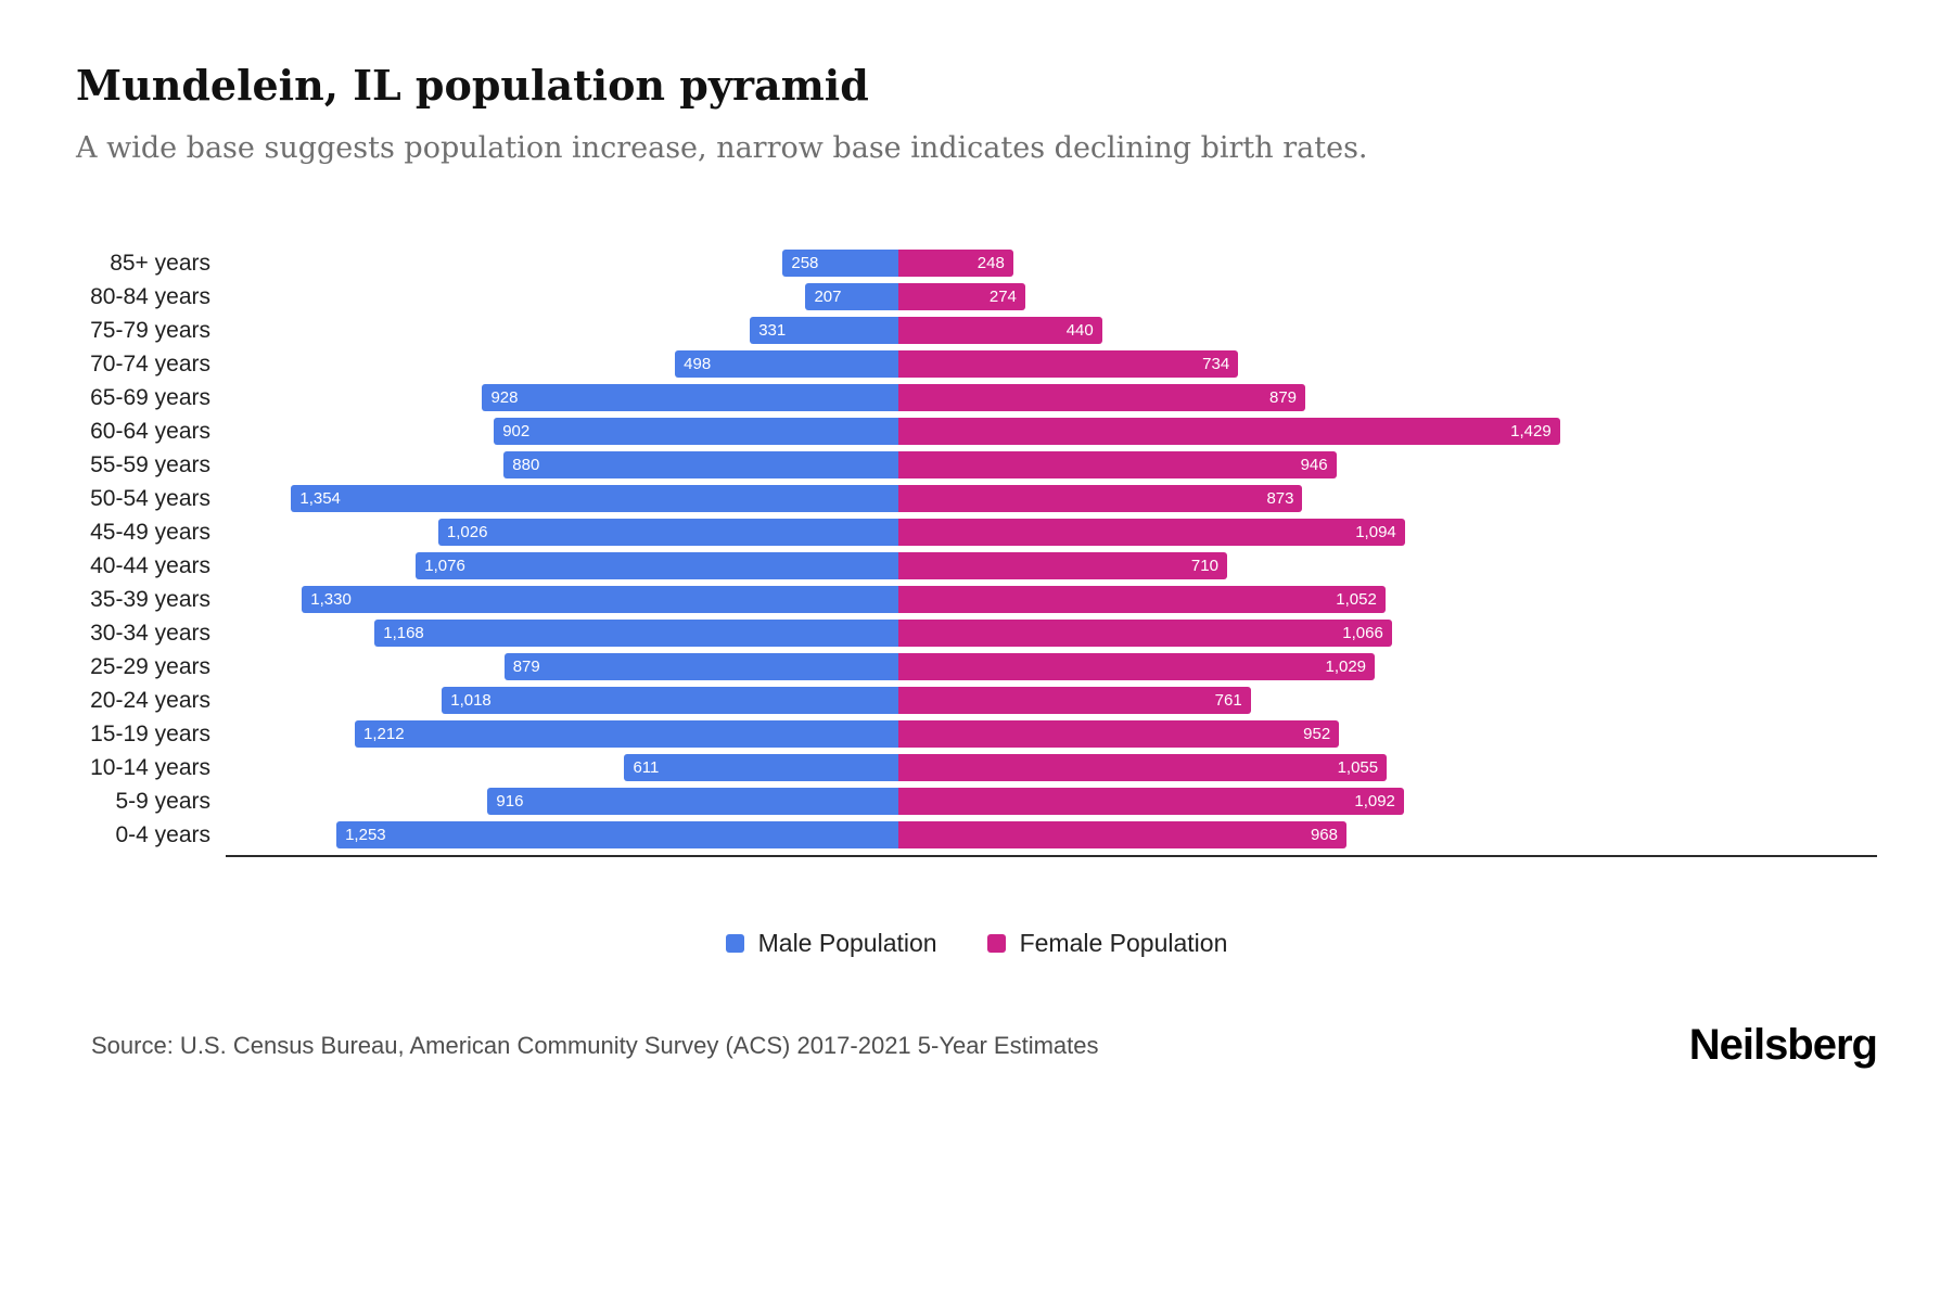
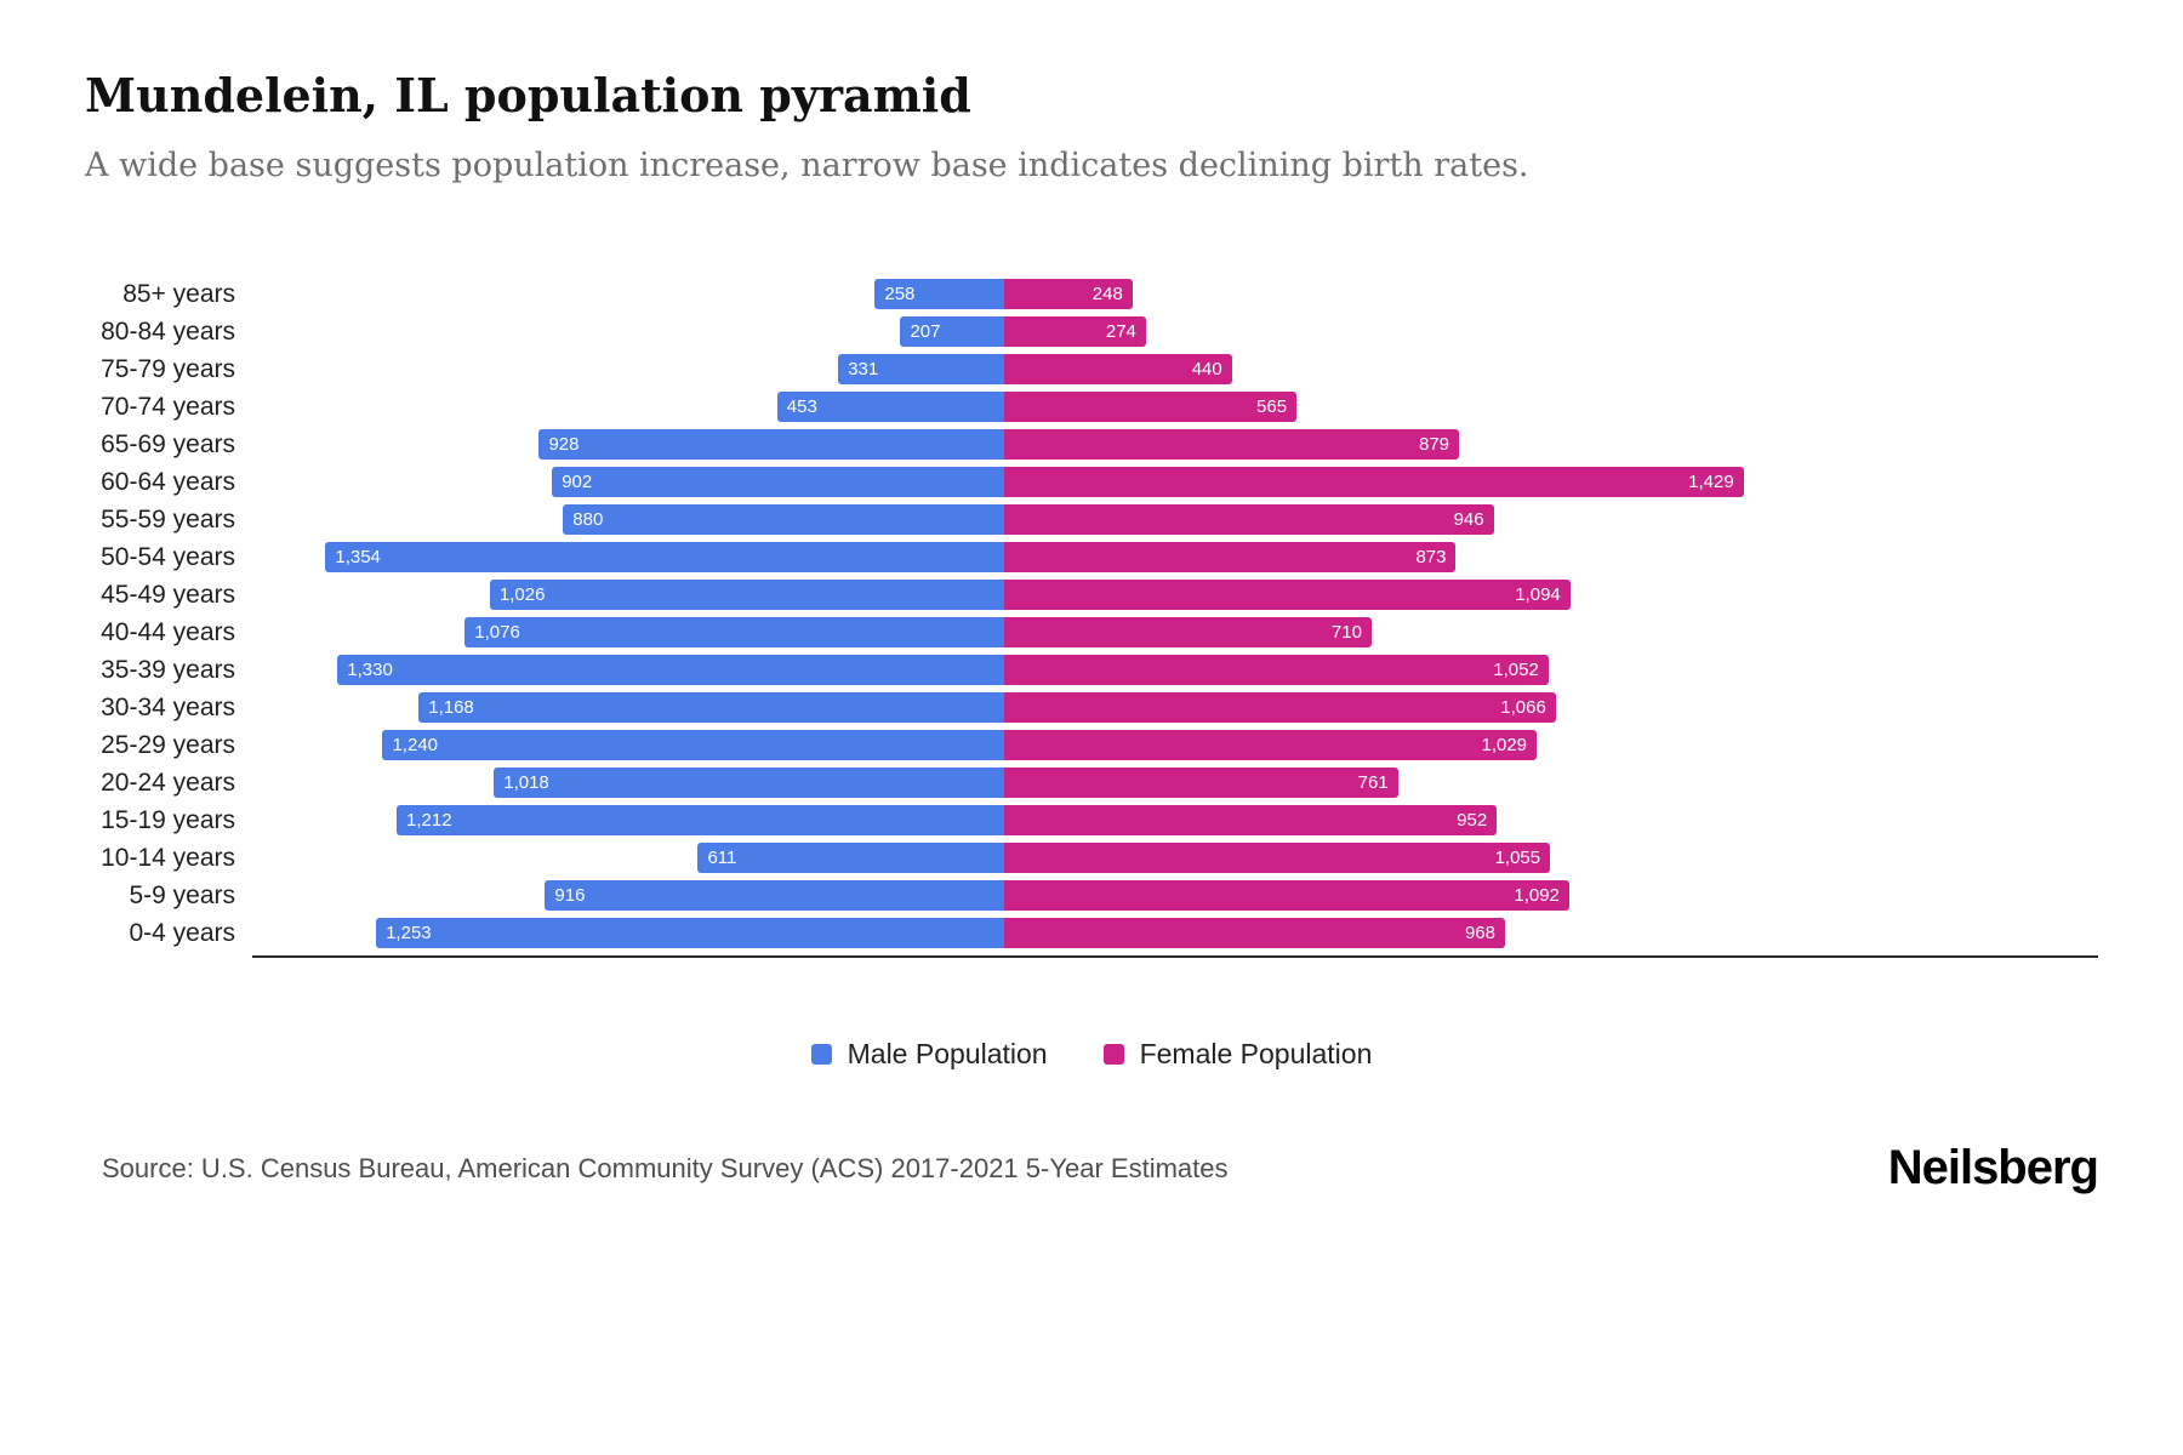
Male Population/70-74 years: 498 -> 453
Female Population/70-74 years: 734 -> 565
Male Population/25-29 years: 879 -> 1,240
